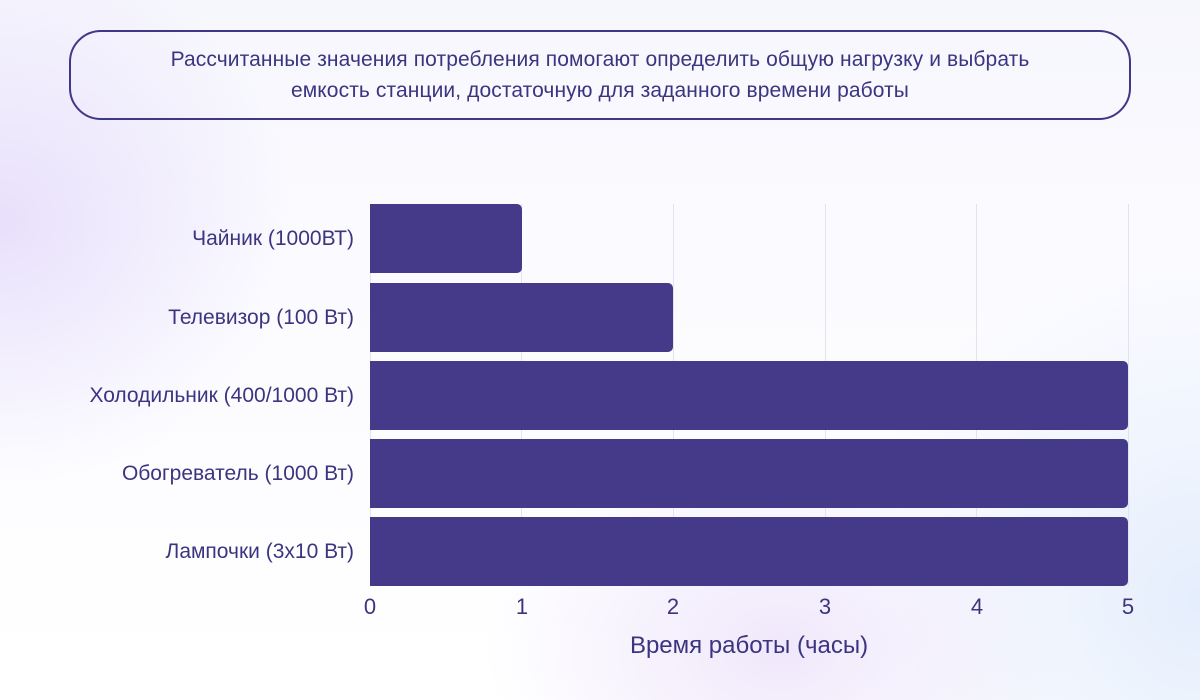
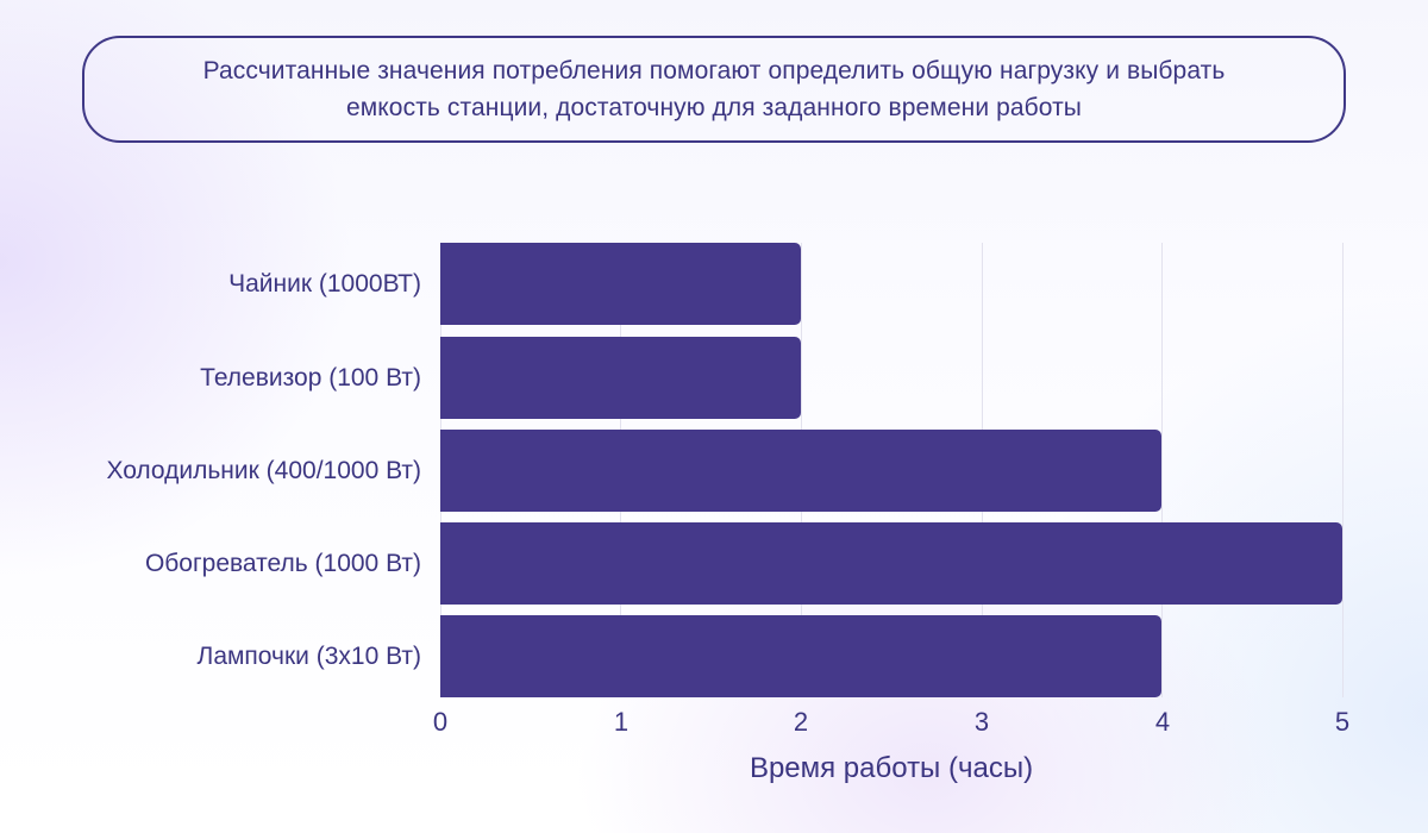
Чайник (1000ВТ): 1 -> 2
Холодильник (400/1000 Вт): 5 -> 4
Лампочки (3x10 Вт): 5 -> 4
